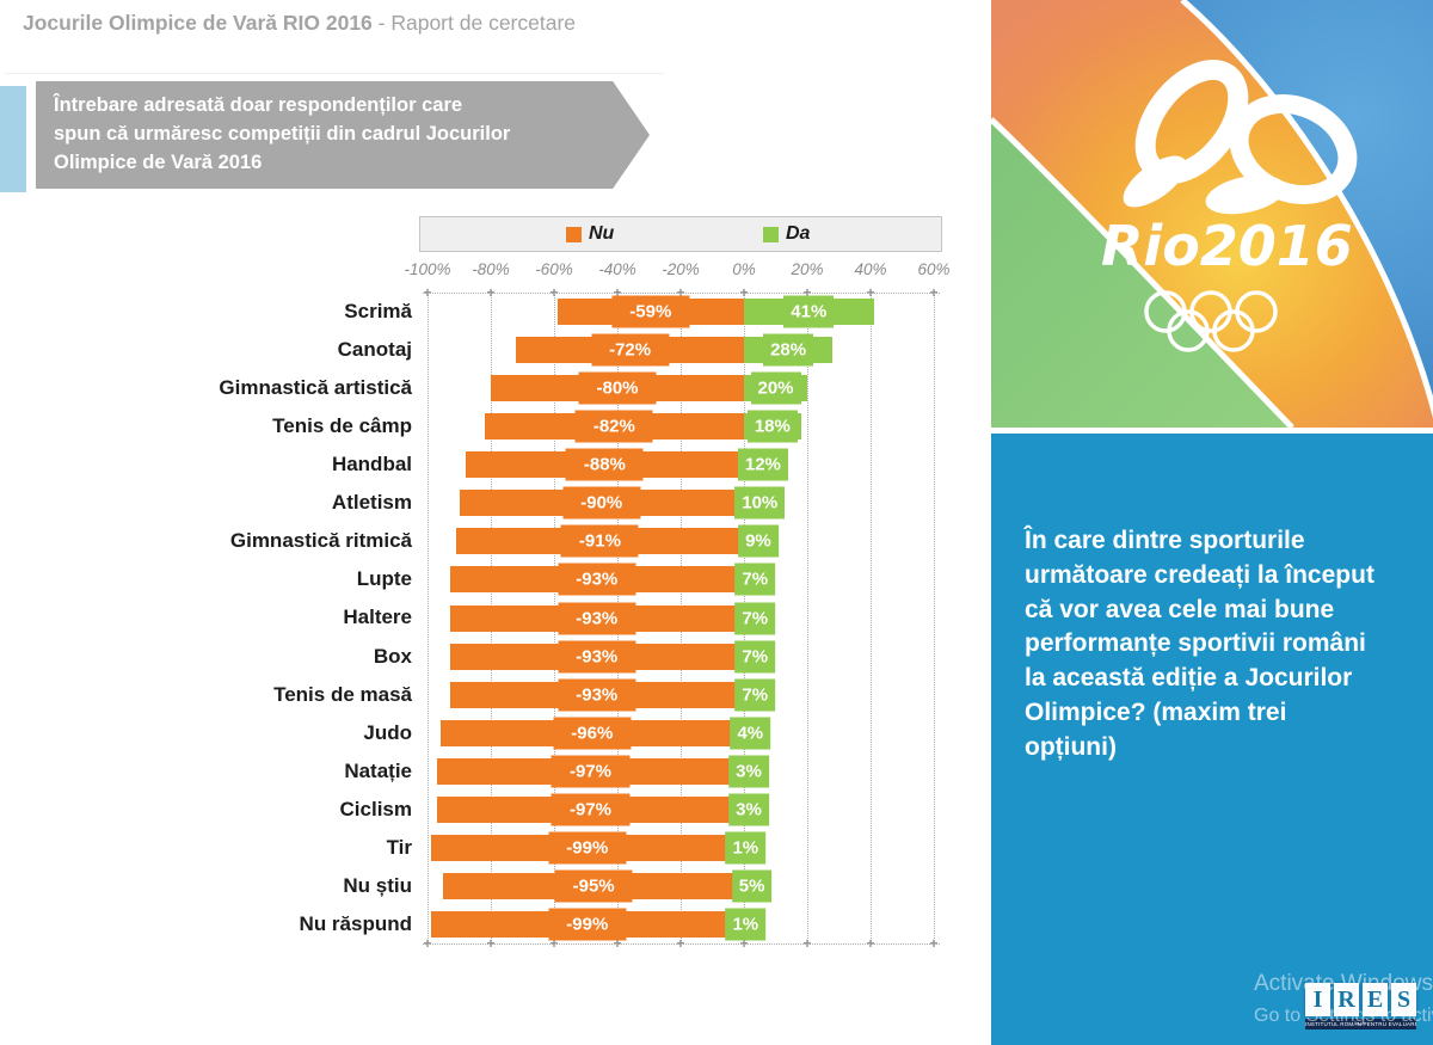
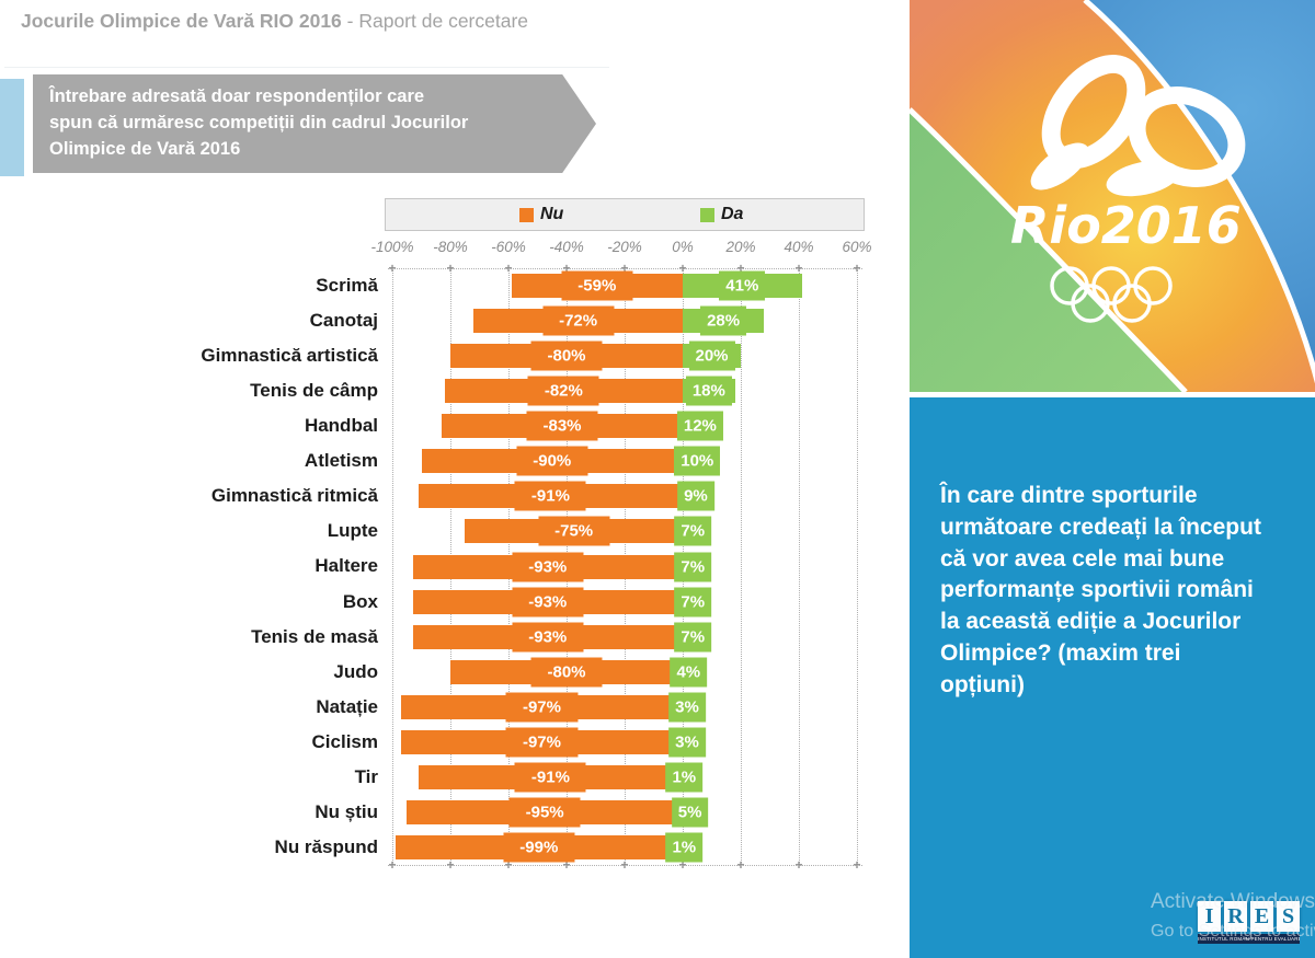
Nu/Handbal: -88% -> -83%
Nu/Lupte: -93% -> -75%
Nu/Judo: -96% -> -80%
Nu/Tir: -99% -> -91%
